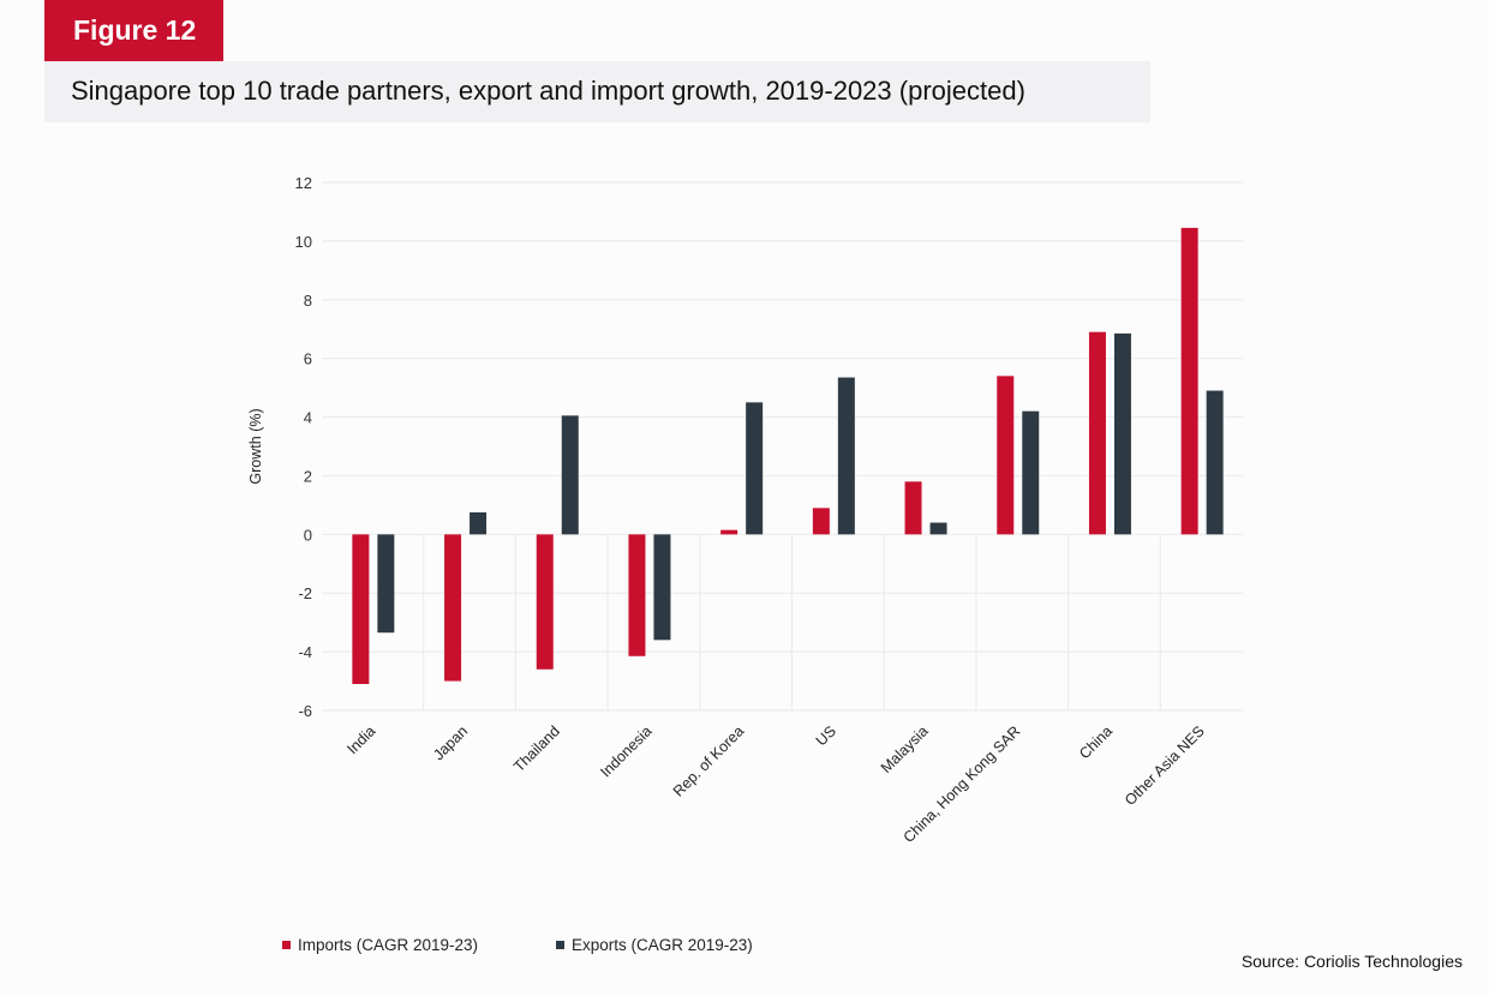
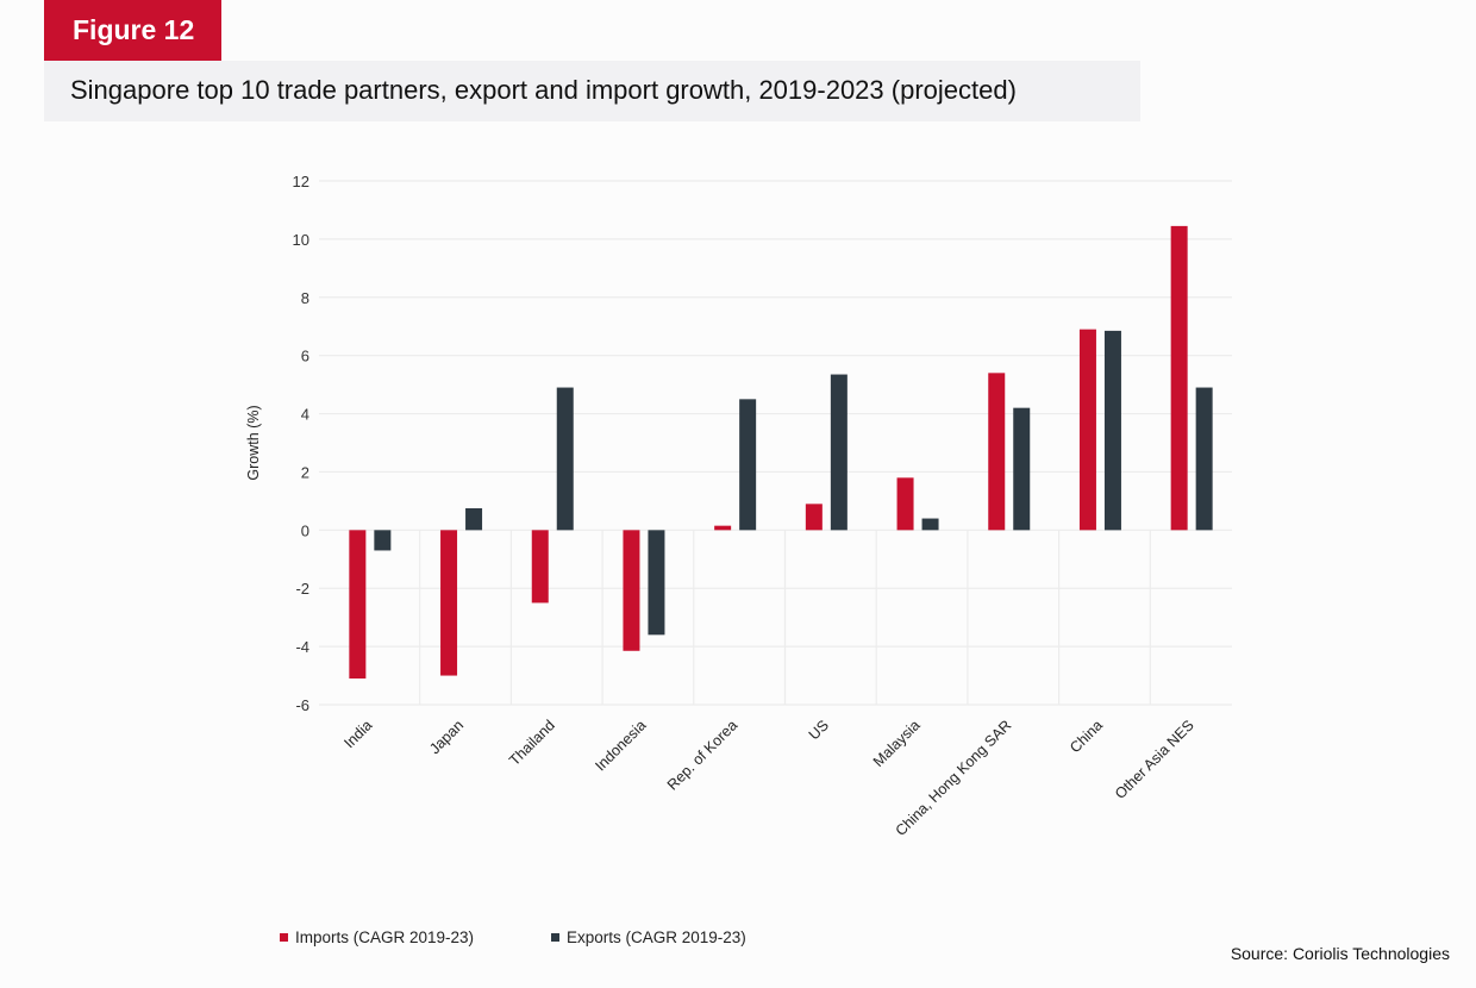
Exports (CAGR 2019-23)/India: -3.4 -> -0.7
Imports (CAGR 2019-23)/Thailand: -4.6 -> -2.5
Exports (CAGR 2019-23)/Thailand: 4.0 -> 4.9
